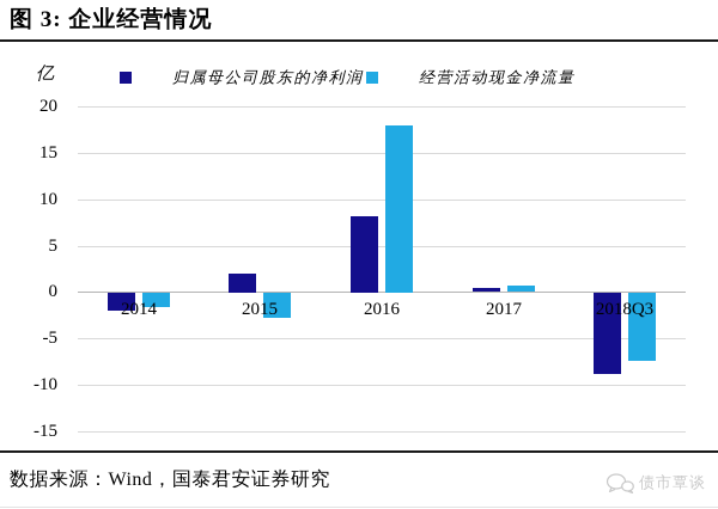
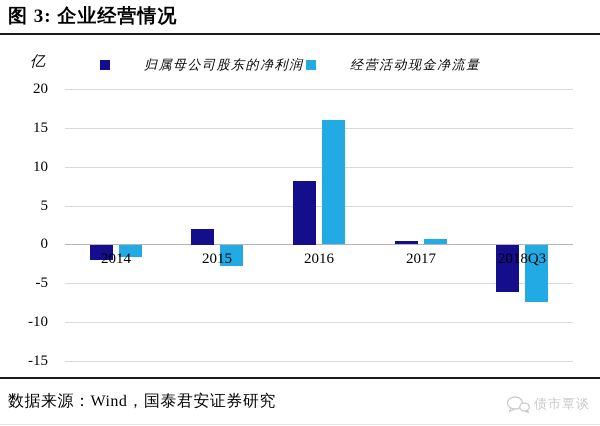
经营活动现金净流量/2016: 18 -> 16
归属母公司股东的净利润/2018Q3: -9 -> -6
